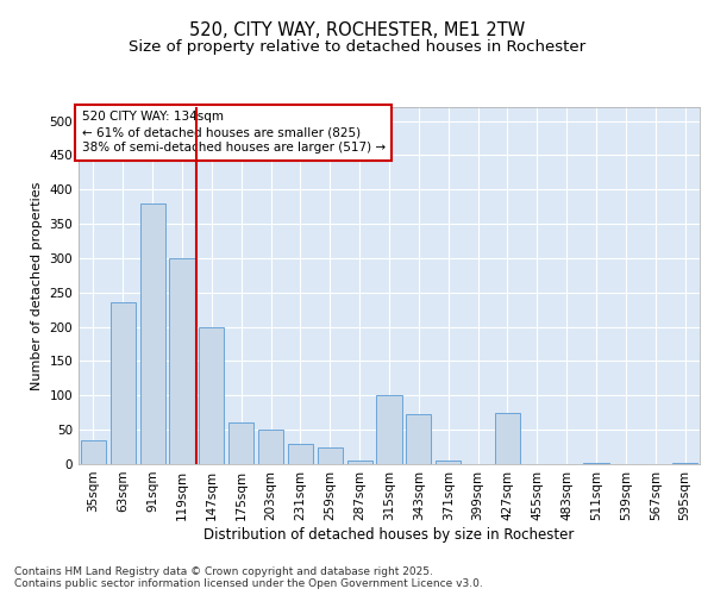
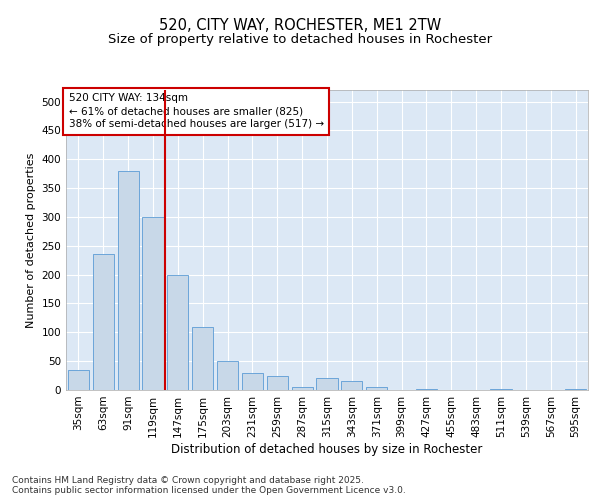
175sqm: 60 -> 110
315sqm: 100 -> 20
343sqm: 72 -> 15
427sqm: 74 -> 1
